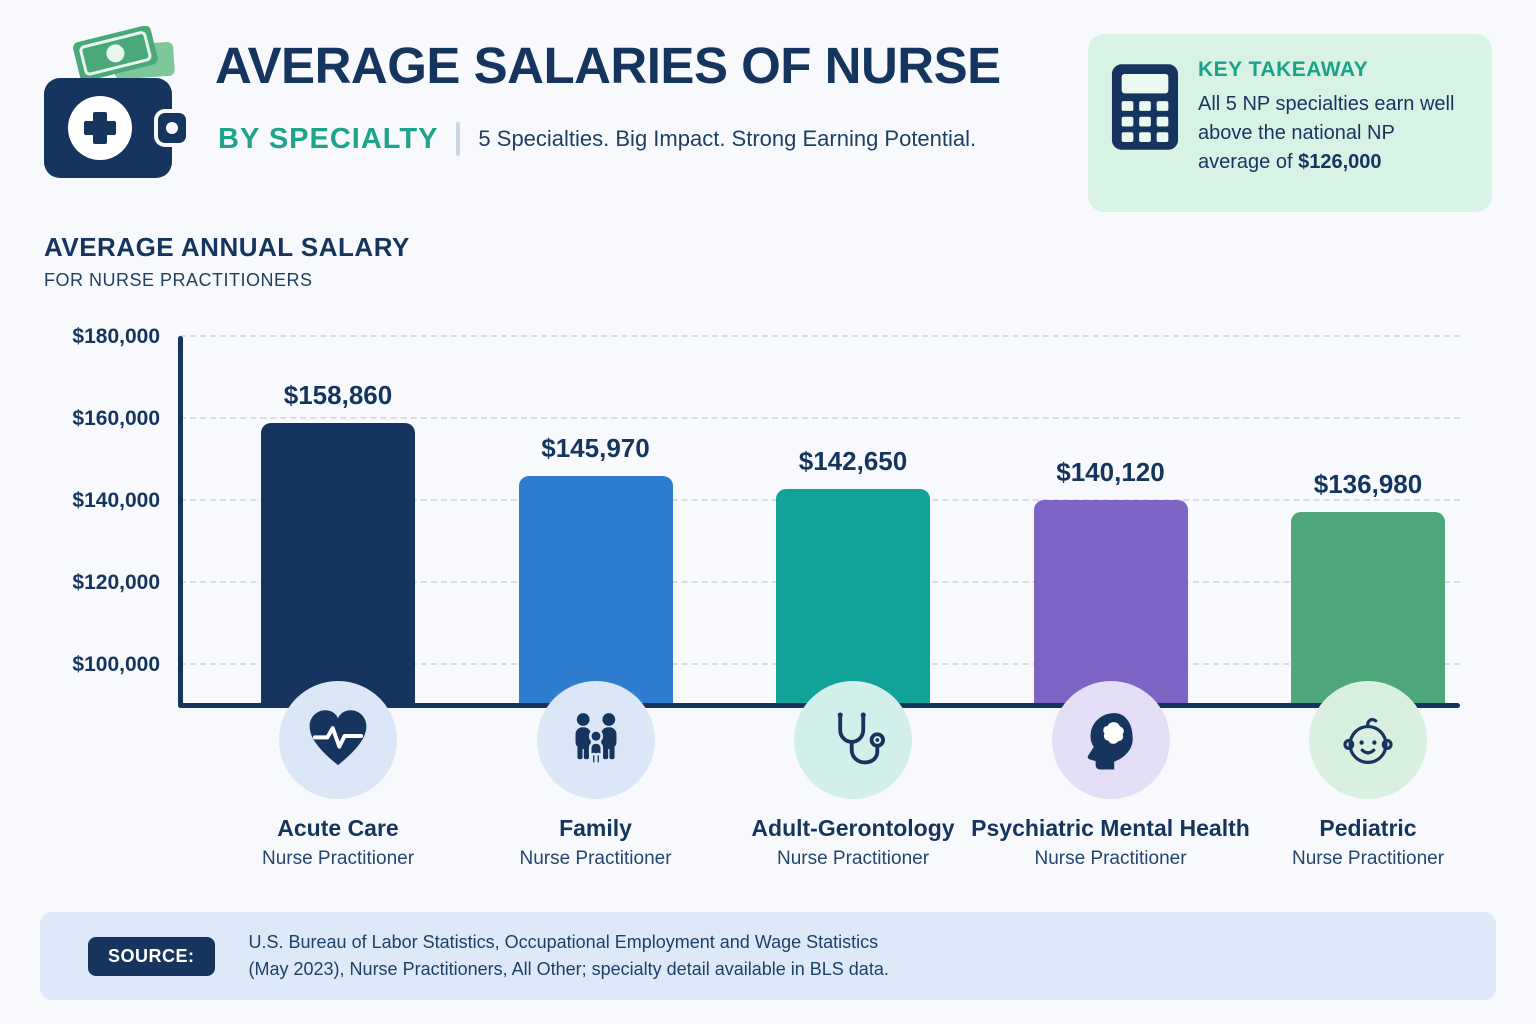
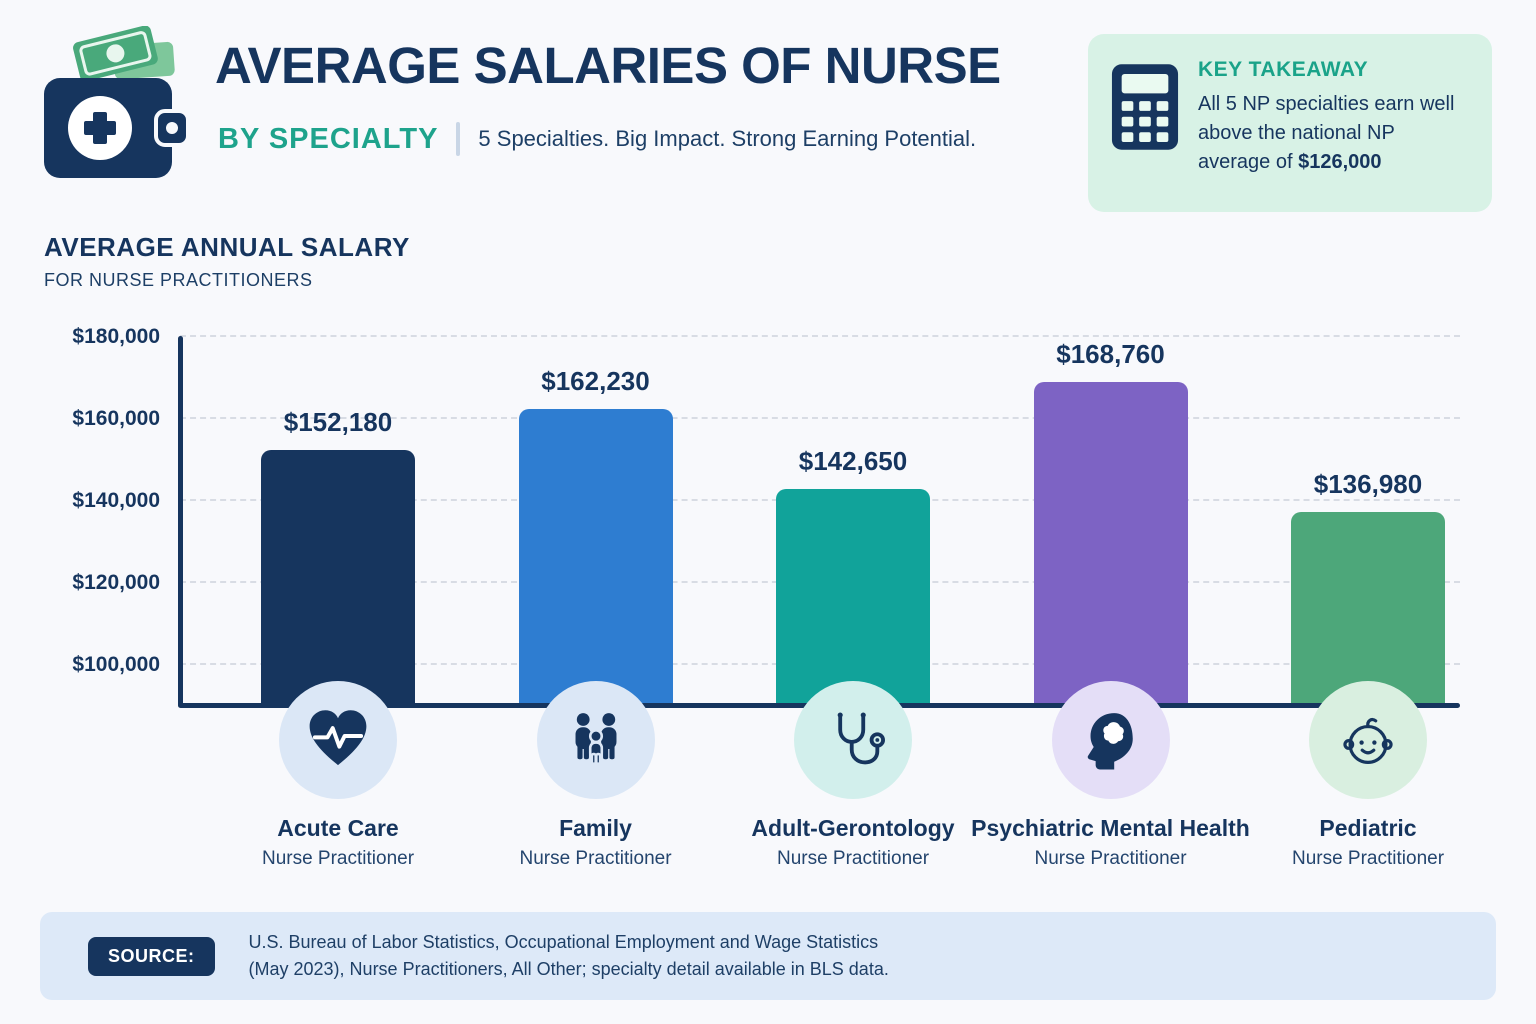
Acute Care: $158,860 -> $152,180
Family: $145,970 -> $162,230
Psychiatric Mental Health: $140,120 -> $168,760
